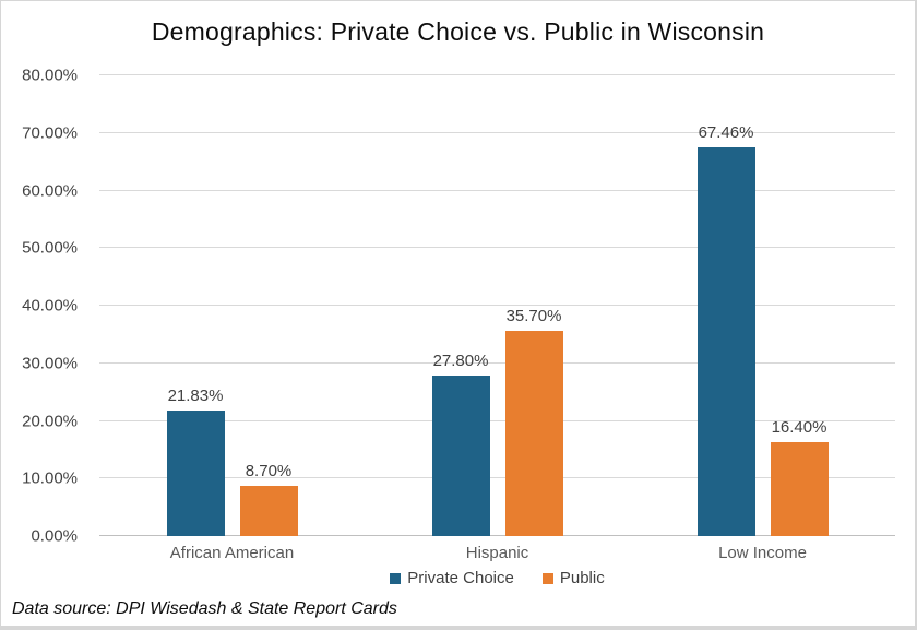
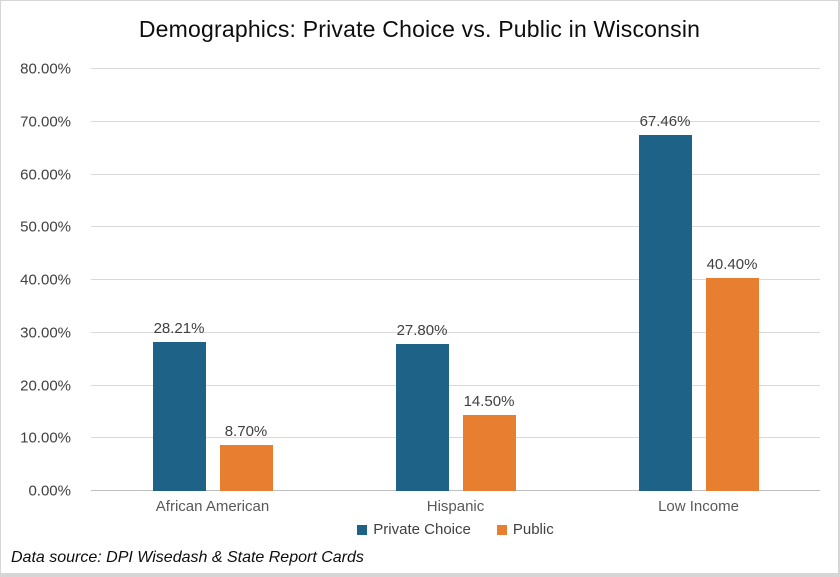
Private Choice/African American: 21.83% -> 28.21%
Public/Hispanic: 35.70% -> 14.50%
Public/Low Income: 16.40% -> 40.40%
